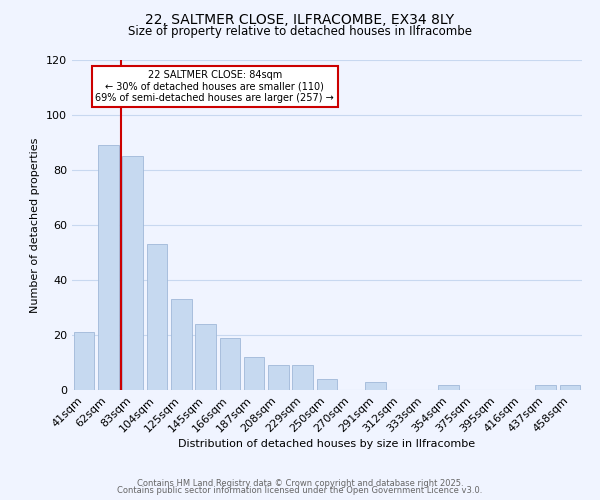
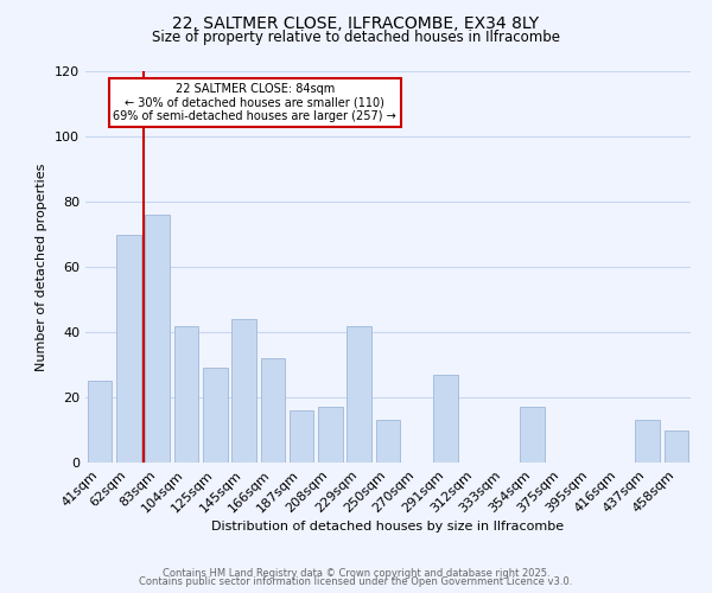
41sqm: 21 -> 25
62sqm: 89 -> 70
83sqm: 85 -> 76
104sqm: 53 -> 42
125sqm: 33 -> 29
145sqm: 24 -> 44
166sqm: 19 -> 32
187sqm: 12 -> 16
208sqm: 9 -> 17
229sqm: 9 -> 42
250sqm: 4 -> 13
291sqm: 3 -> 27
354sqm: 2 -> 17
437sqm: 2 -> 13
458sqm: 2 -> 10
